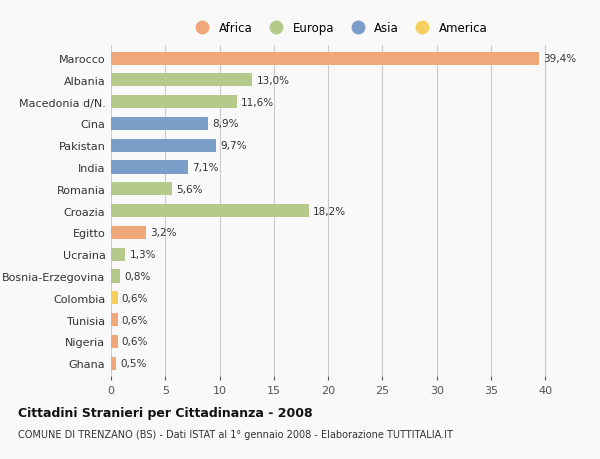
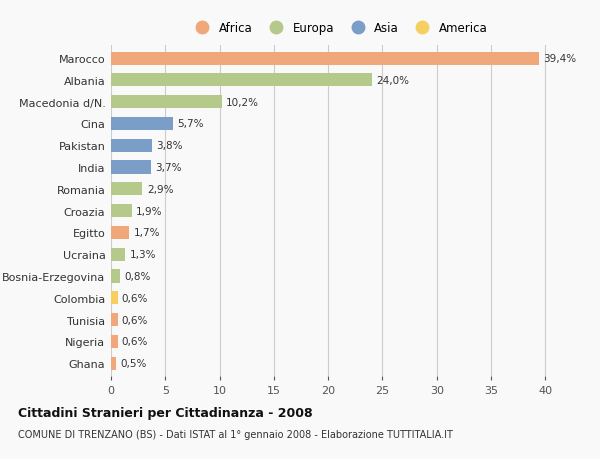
Albania: 13,0% -> 24,0%
Macedonia d/N.: 11,6% -> 10,2%
Cina: 8,9% -> 5,7%
Pakistan: 9,7% -> 3,8%
India: 7,1% -> 3,7%
Romania: 5,6% -> 2,9%
Croazia: 18,2% -> 1,9%
Egitto: 3,2% -> 1,7%
